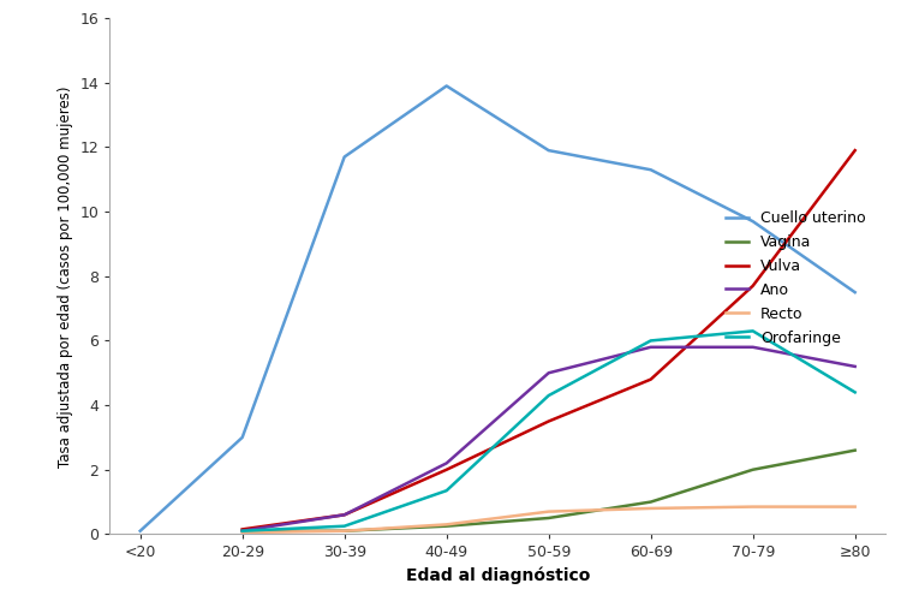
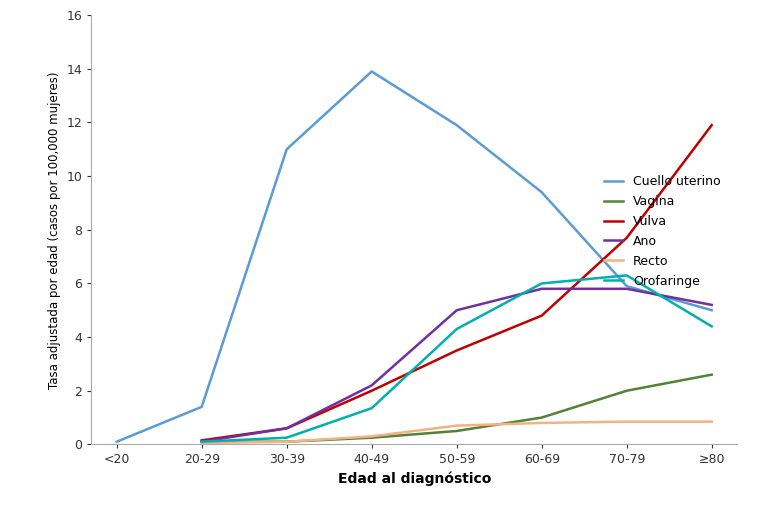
Cuello uterino/20-29: 3.0 -> 1.4
Cuello uterino/30-39: 11.7 -> 11.0
Cuello uterino/60-69: 11.3 -> 9.4
Cuello uterino/70-79: 9.7 -> 5.9
Cuello uterino/≥80: 7.5 -> 5.0
